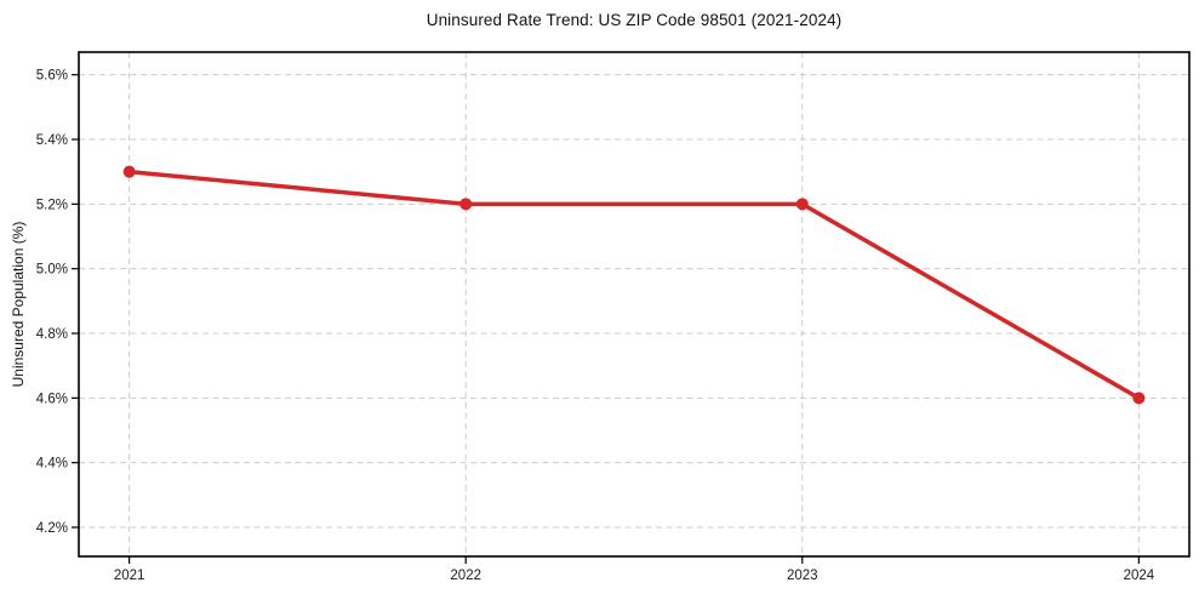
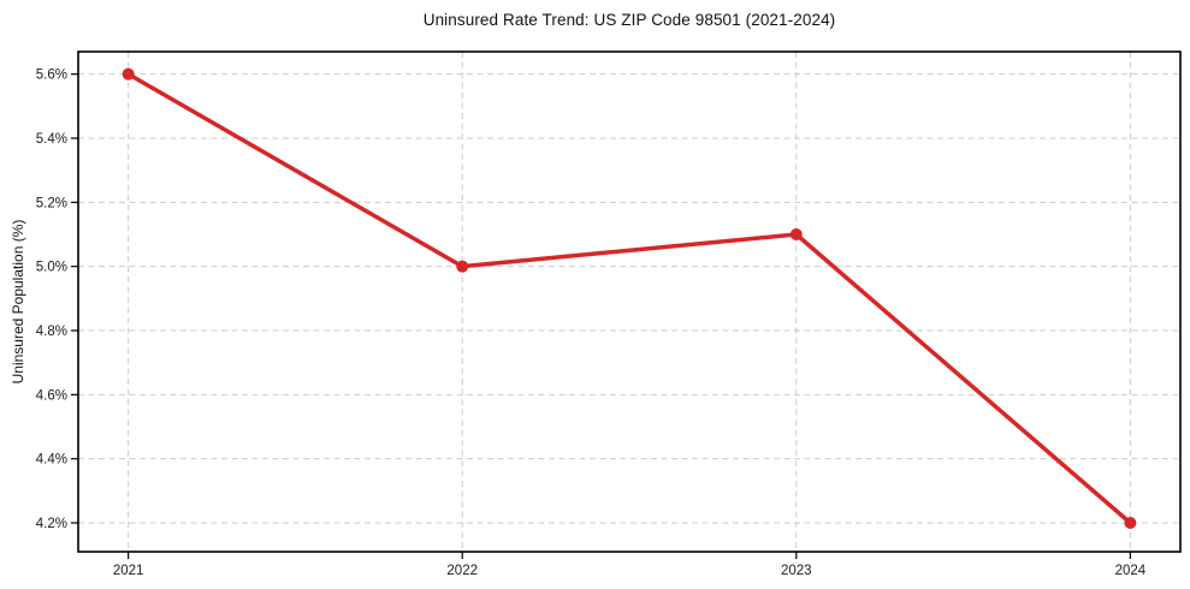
2021: 5.3% -> 5.6%
2022: 5.2% -> 5.0%
2023: 5.2% -> 5.1%
2024: 4.6% -> 4.2%
